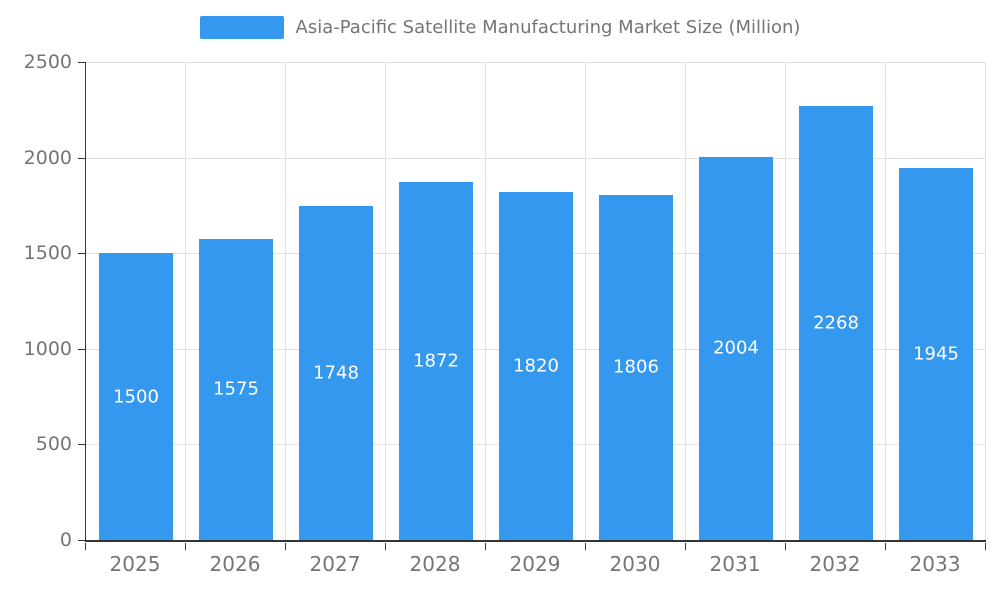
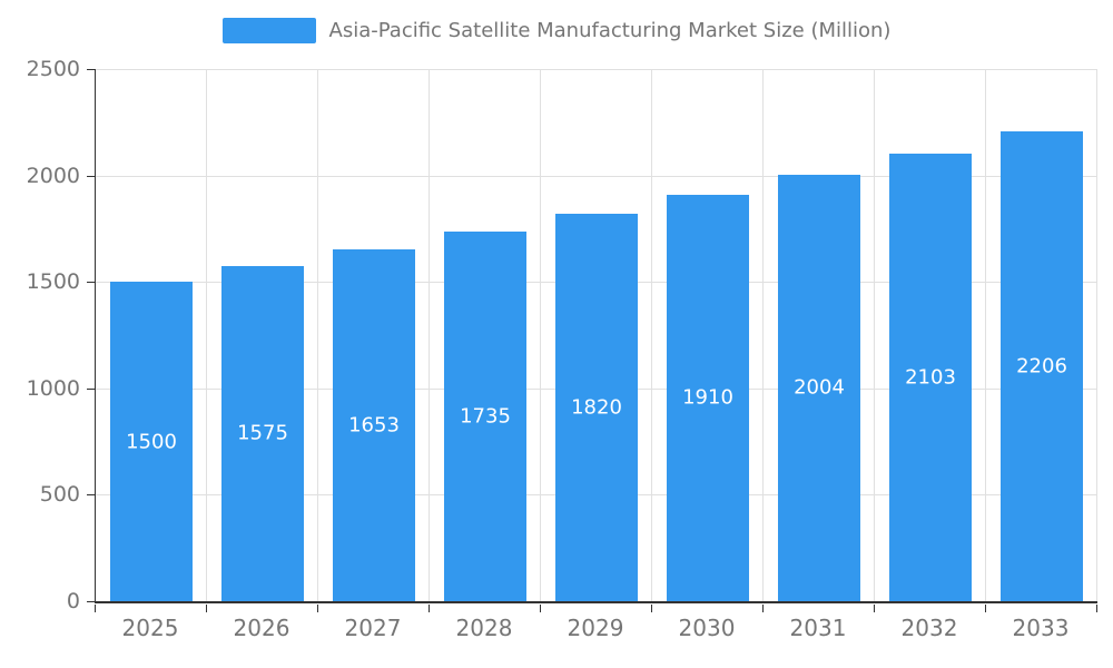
2027: 1748 -> 1653
2028: 1872 -> 1735
2030: 1806 -> 1910
2032: 2268 -> 2103
2033: 1945 -> 2206
